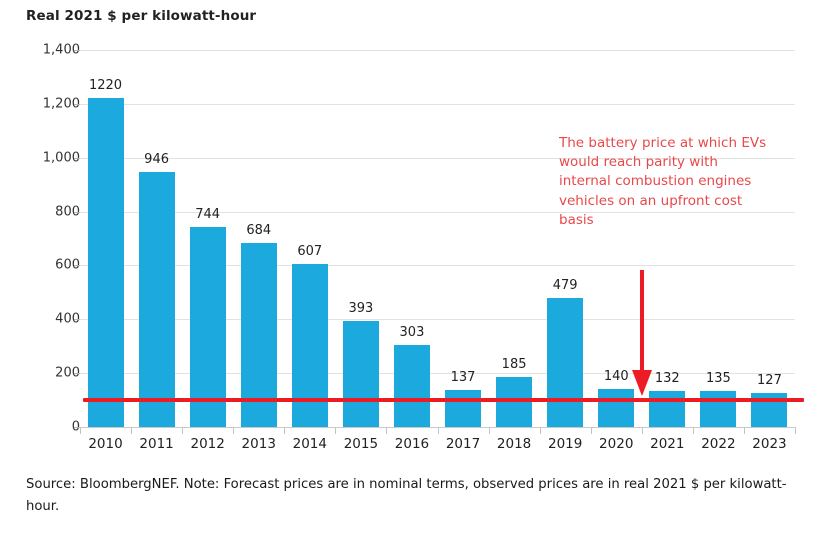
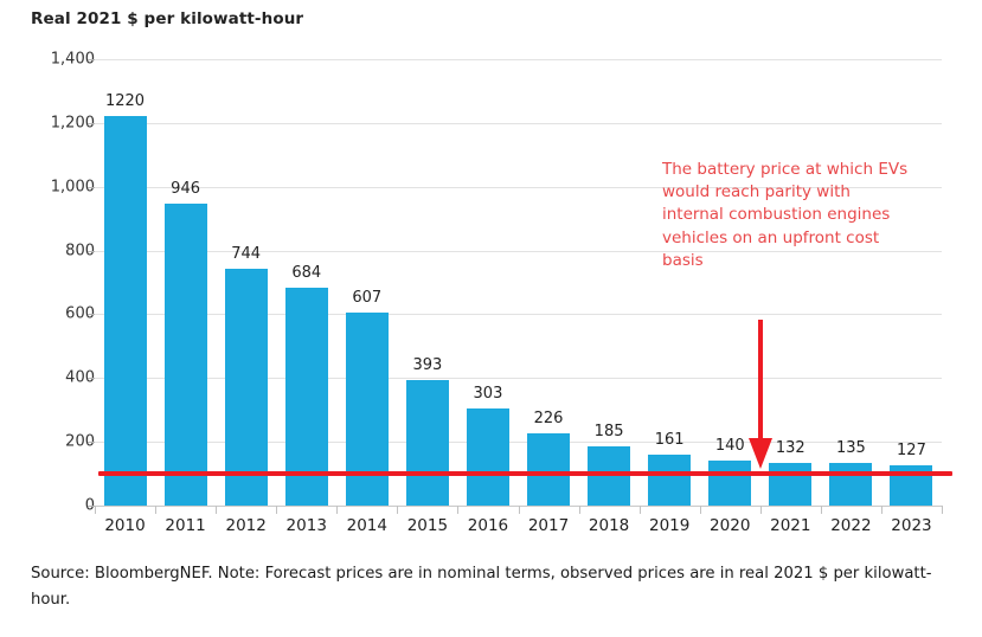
2017: 137 -> 226
2019: 479 -> 161
